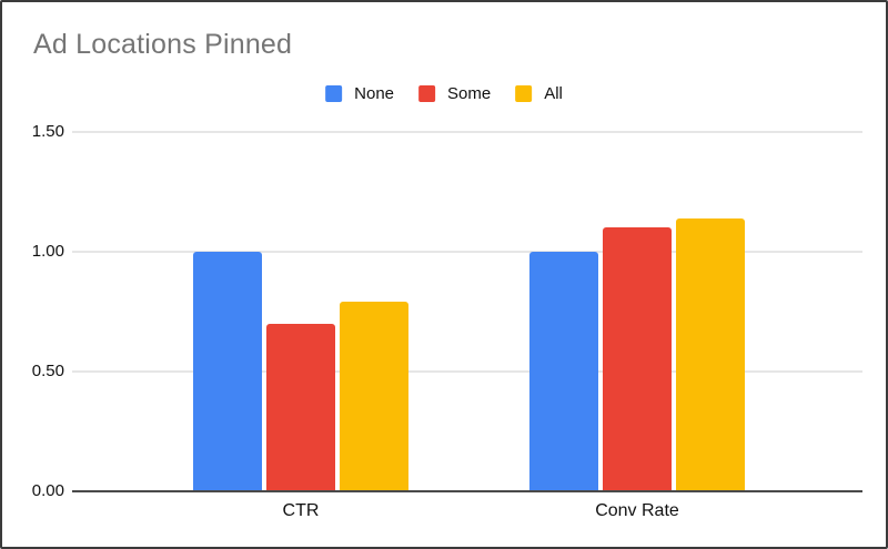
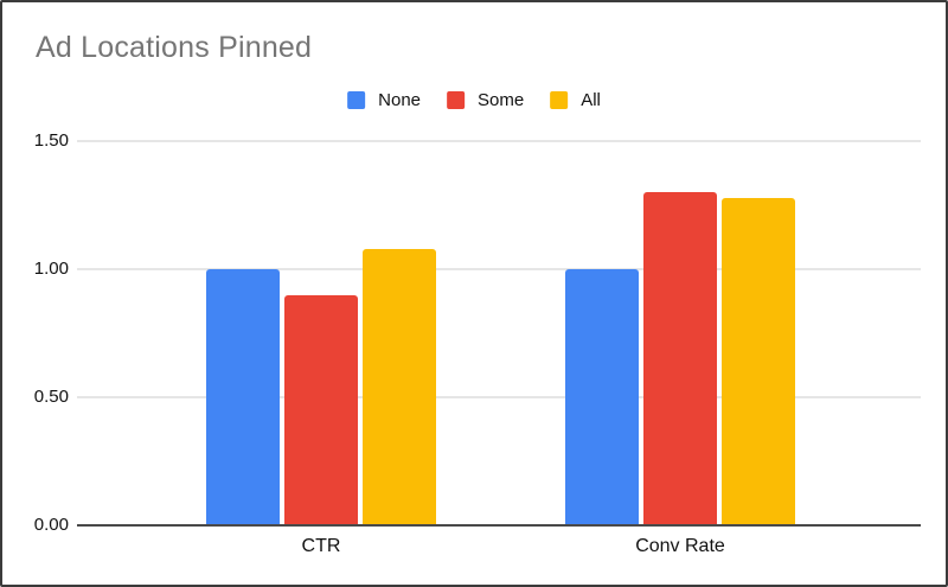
Some/CTR: 0.7 -> 0.9
All/CTR: 0.79 -> 1.08
Some/Conv Rate: 1.1 -> 1.3
All/Conv Rate: 1.14 -> 1.28
